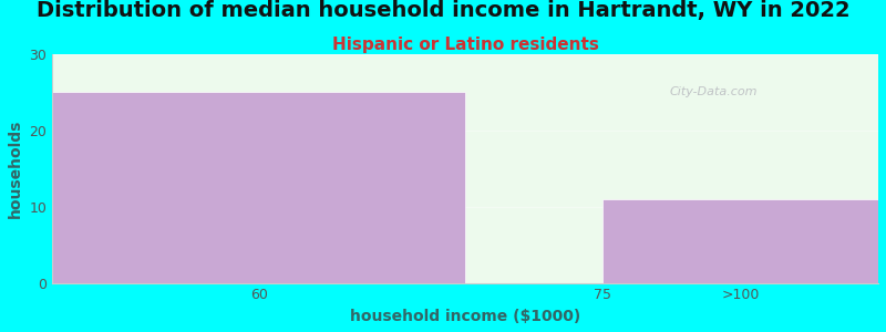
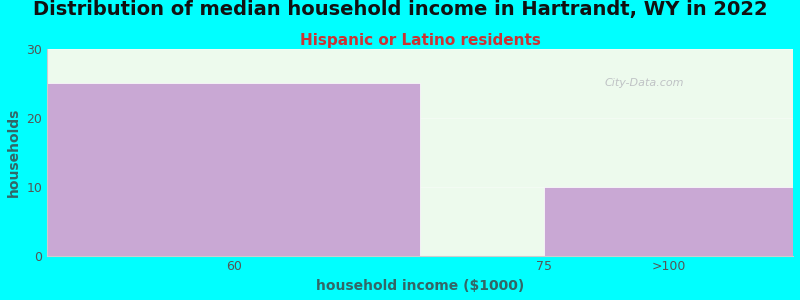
>100: 11 -> 10
